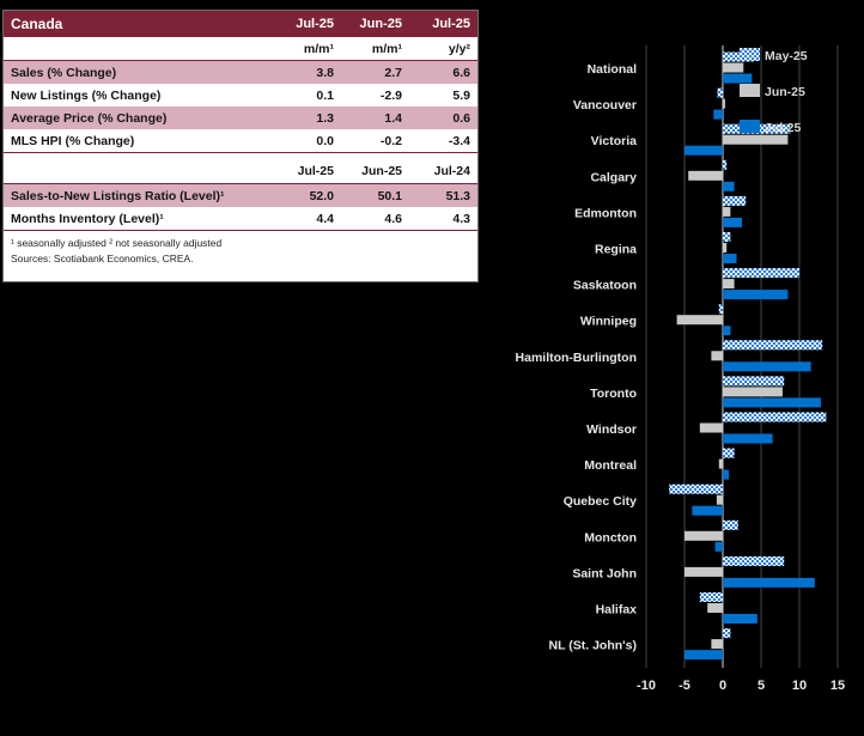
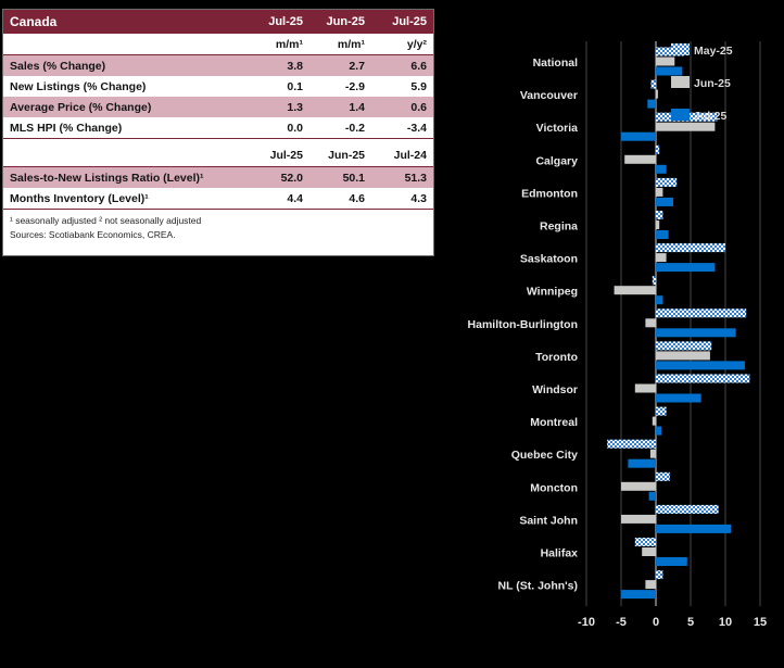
May-25/Saint John: 8 -> 9
Jul-25/Saint John: 12 -> 11
